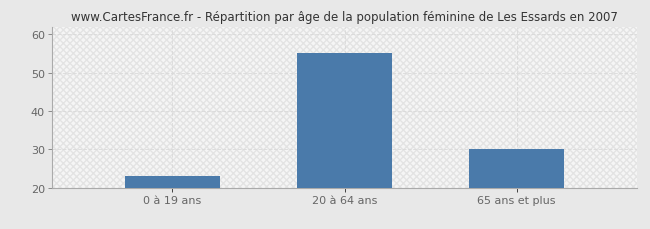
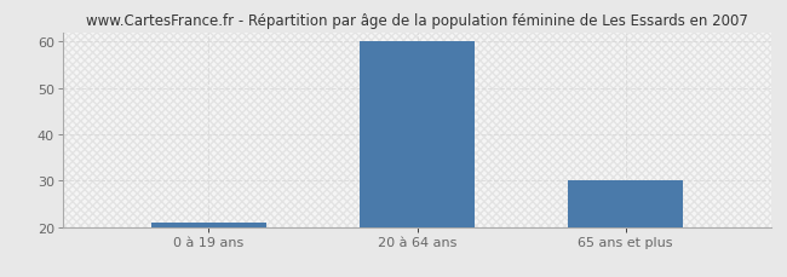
0 à 19 ans: 23 -> 21
20 à 64 ans: 55 -> 60
